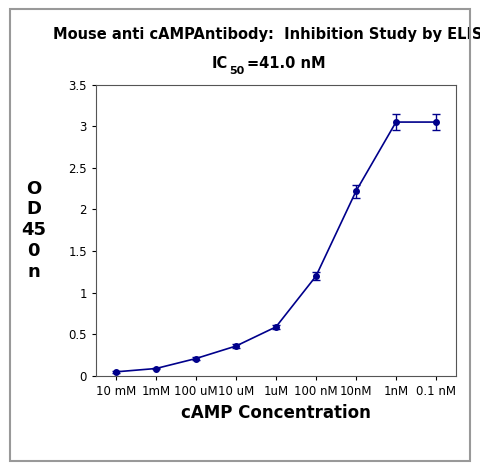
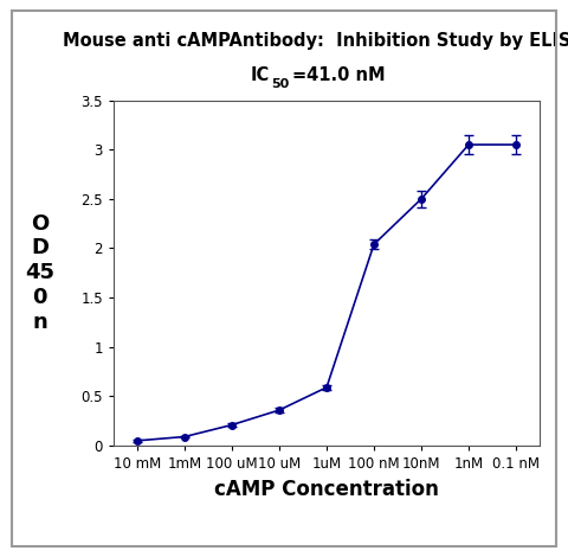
100 nM: 1.20 -> 2.04
10nM: 2.22 -> 2.50
